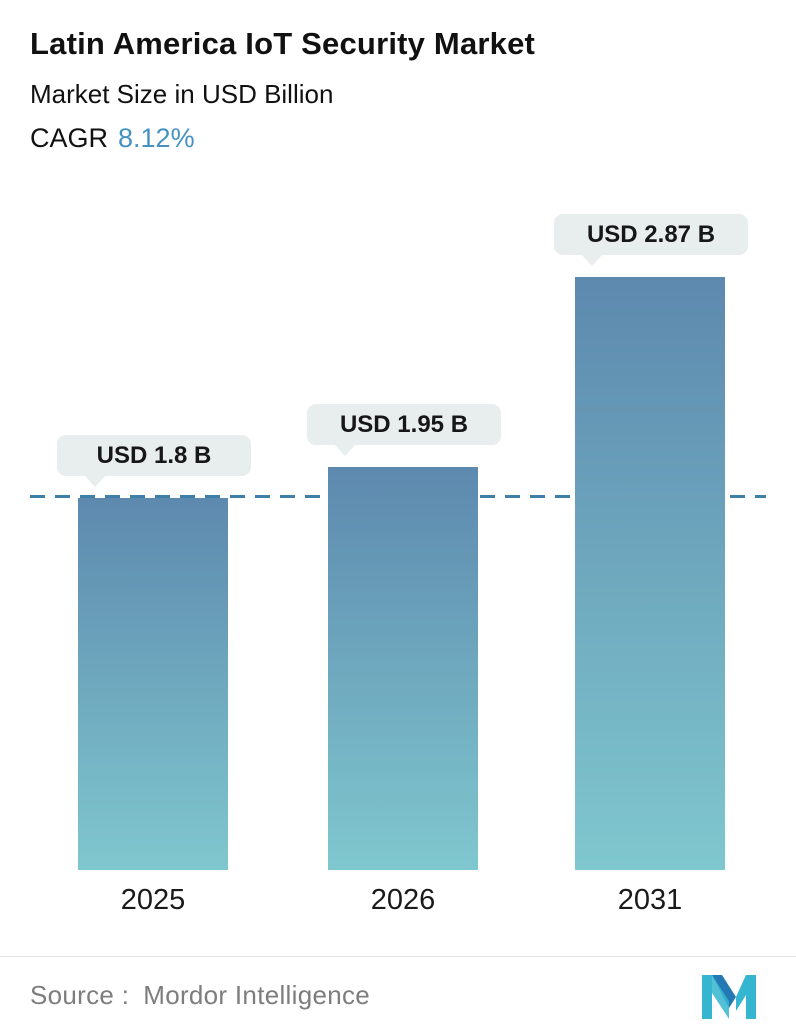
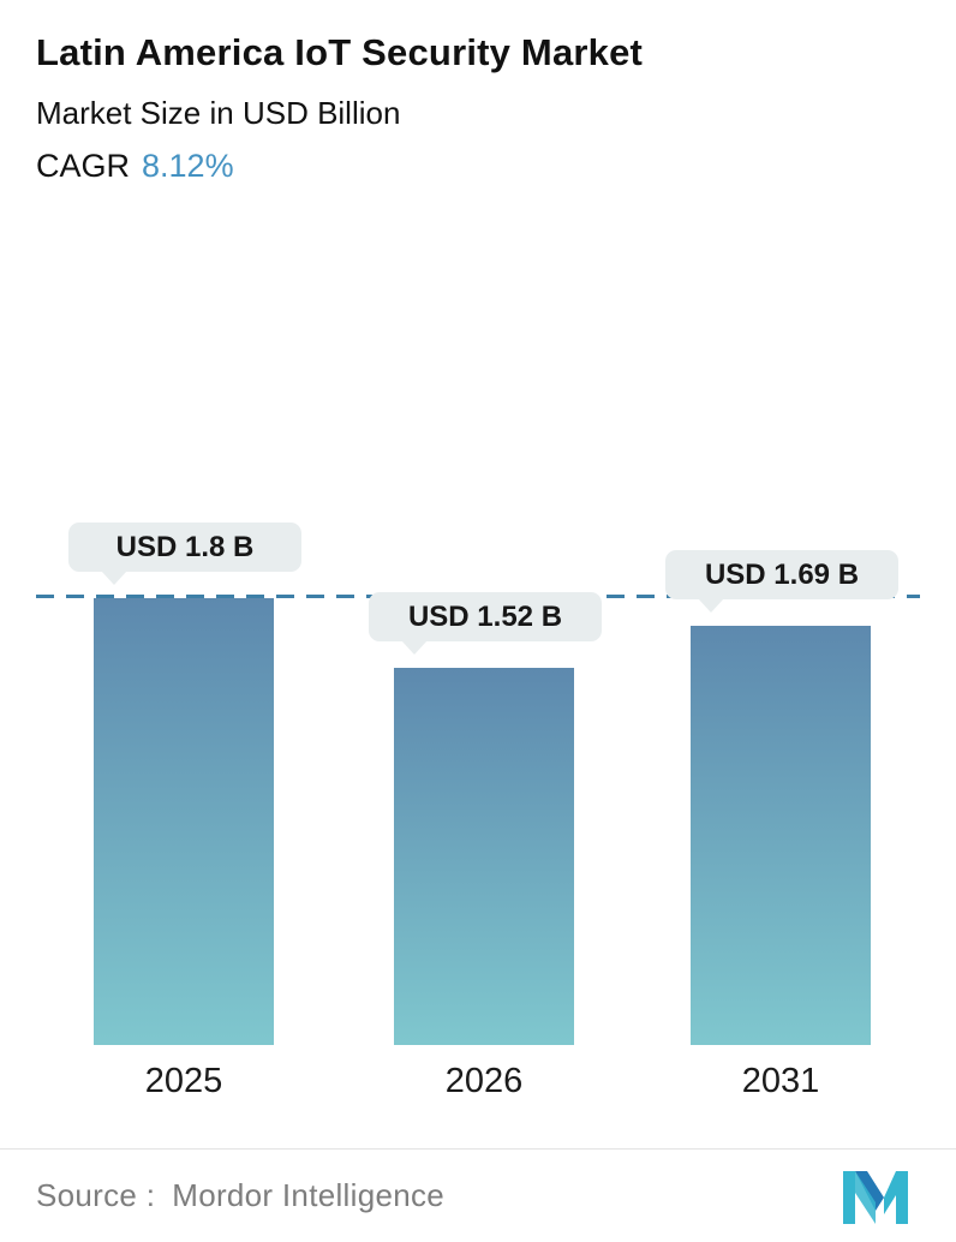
2026: 1.95 -> 1.52
2031: 2.87 -> 1.69
